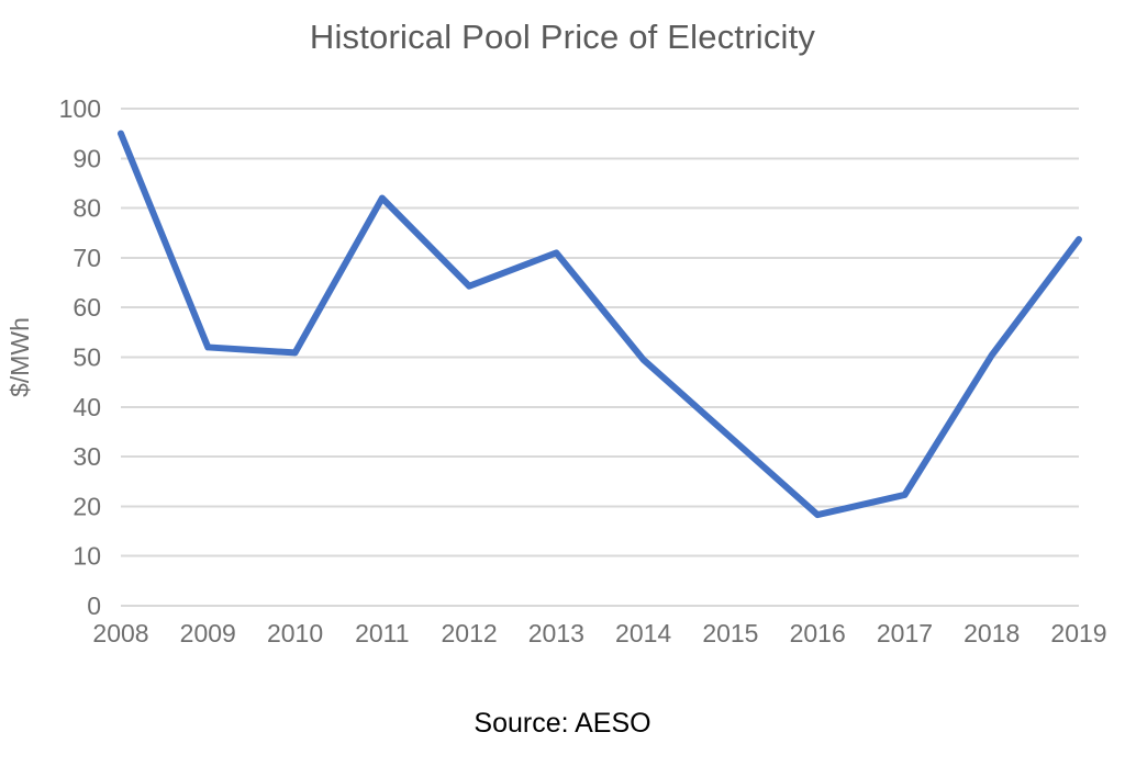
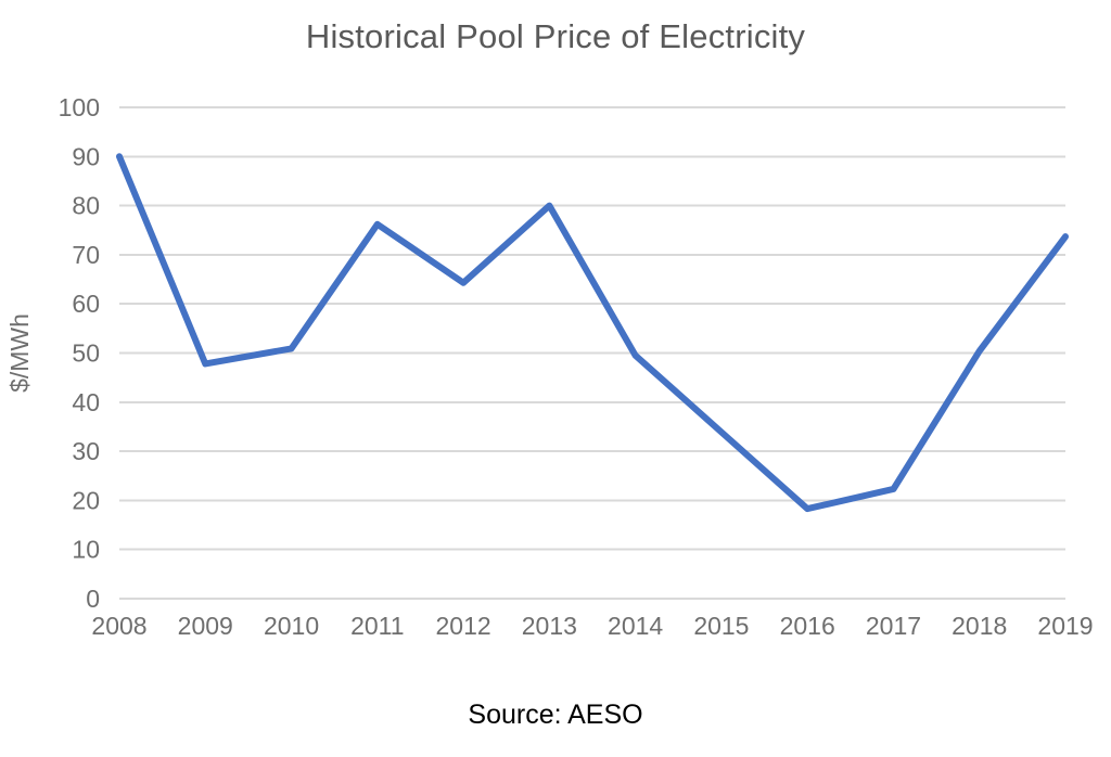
2008: 95 -> 90
2009: 52 -> 48
2011: 82 -> 76
2013: 71 -> 80
